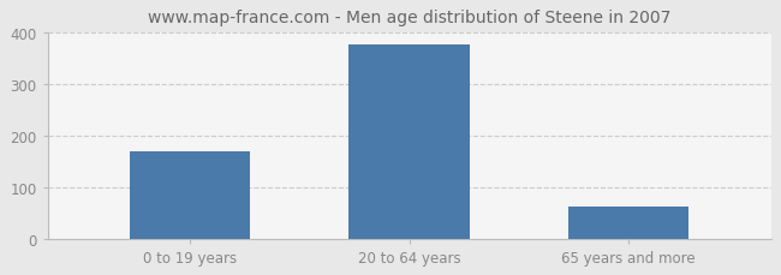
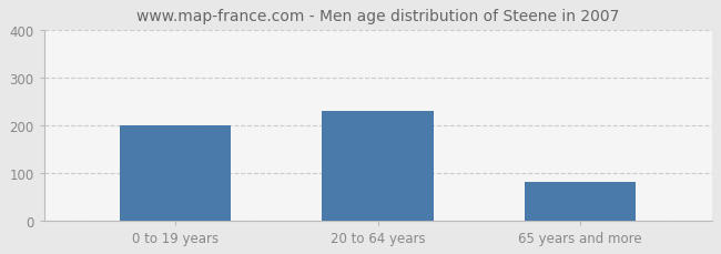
0 to 19 years: 170 -> 200
20 to 64 years: 375 -> 230
65 years and more: 62 -> 80
